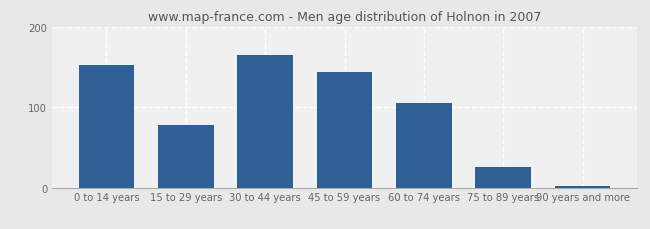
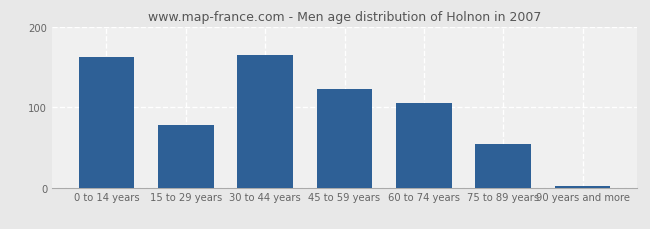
0 to 14 years: 152 -> 162
45 to 59 years: 143 -> 122
75 to 89 years: 26 -> 54
